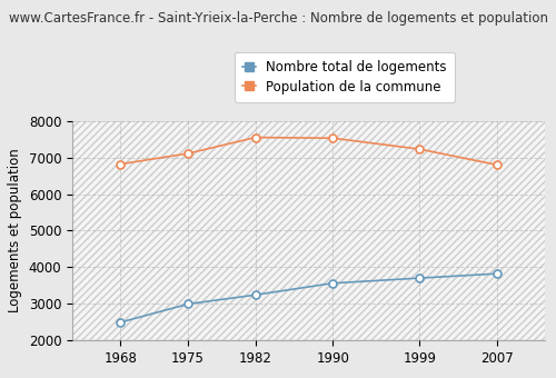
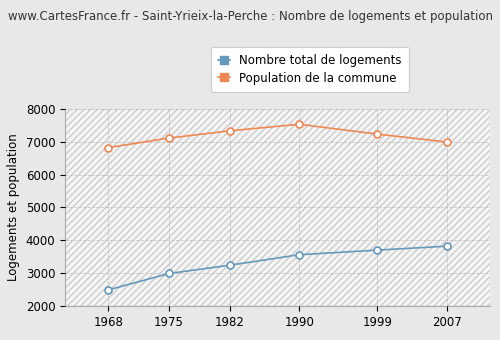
Population de la commune/1982: 7550 -> 7330
Population de la commune/2007: 6800 -> 6990
